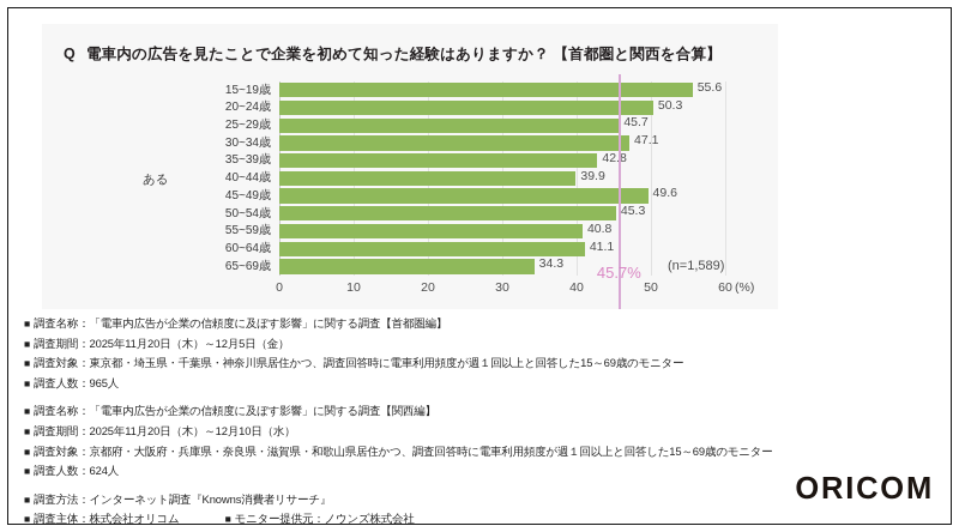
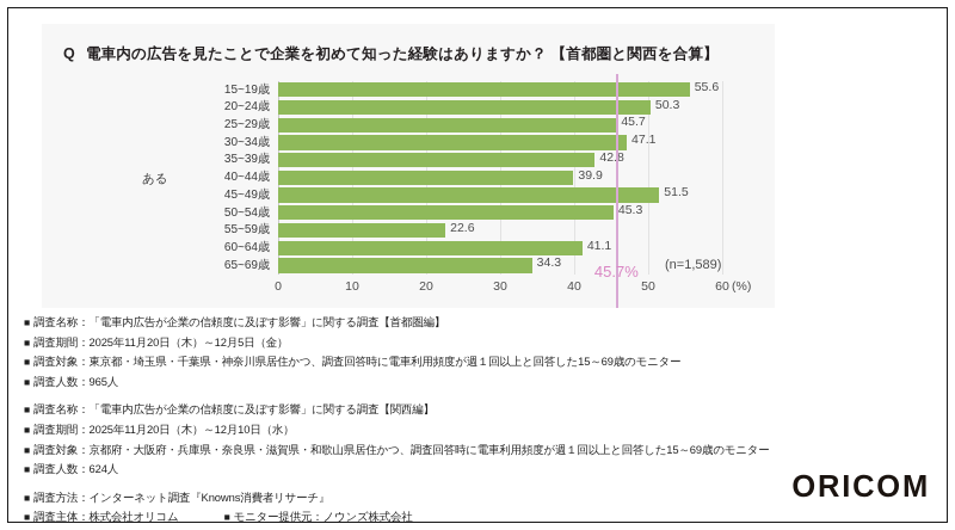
45~49歳: 49.6 -> 51.5
55~59歳: 40.8 -> 22.6
